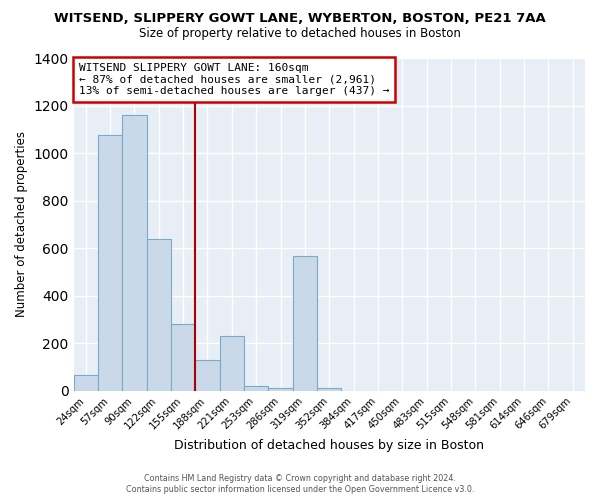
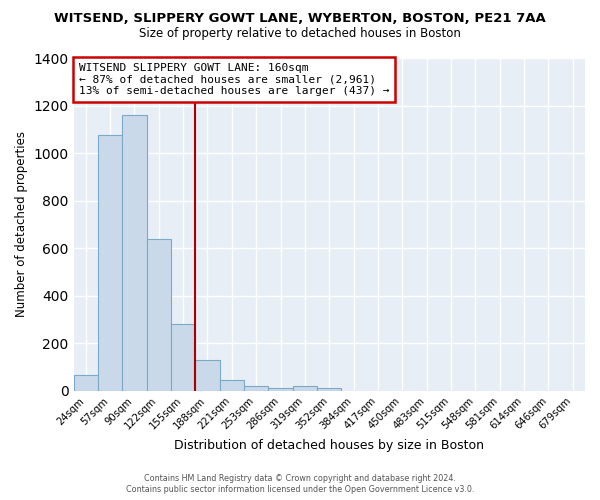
221sqm: 230 -> 45
319sqm: 565 -> 20
